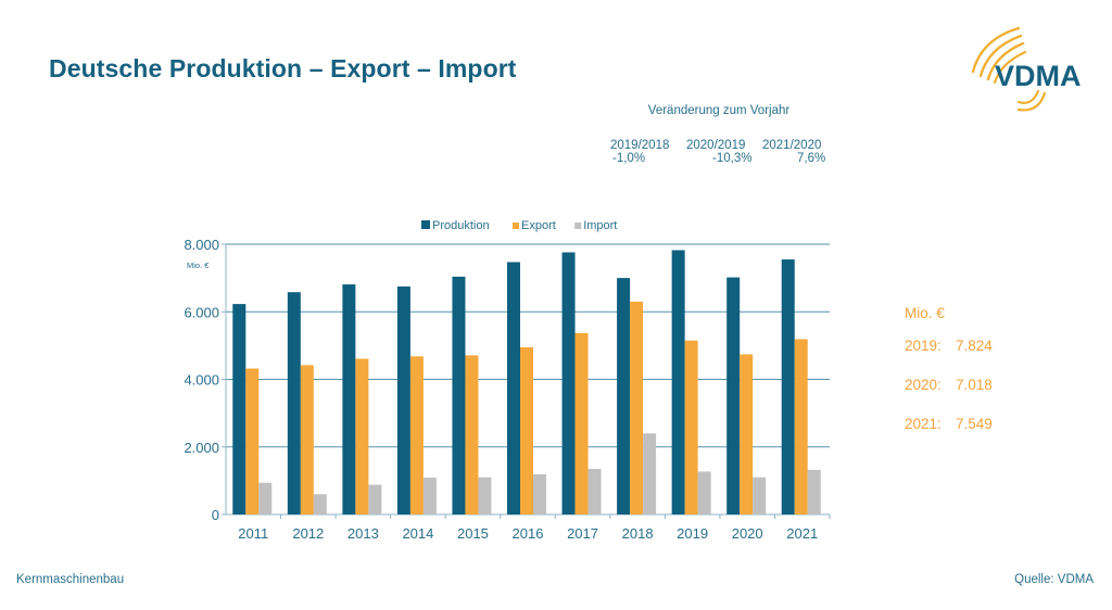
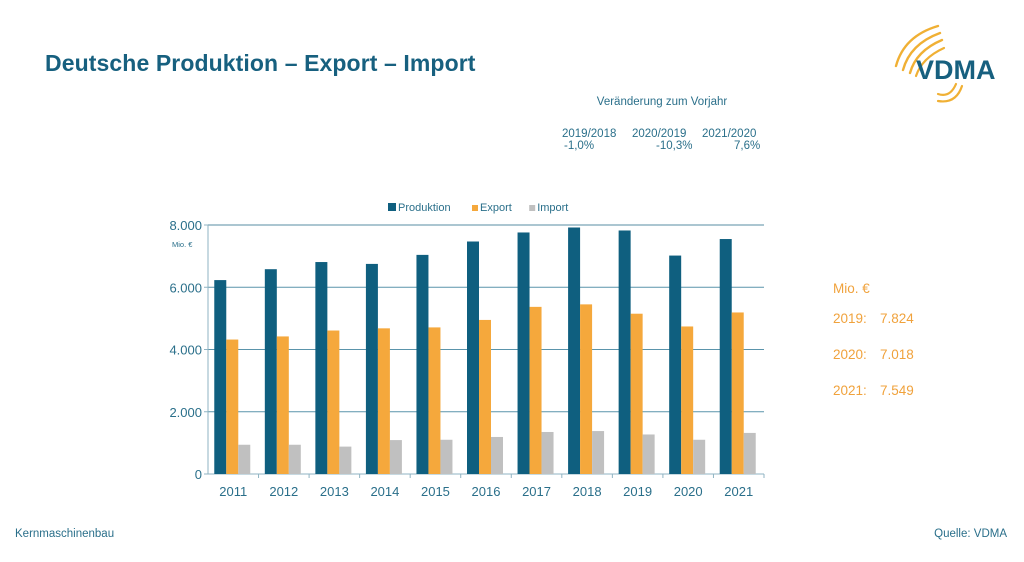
Import/2012: 600 -> 900
Produktion/2018: 7000 -> 7900
Export/2018: 6300 -> 5400
Import/2018: 2400 -> 1400
